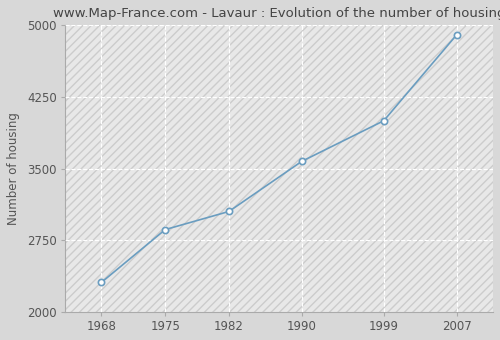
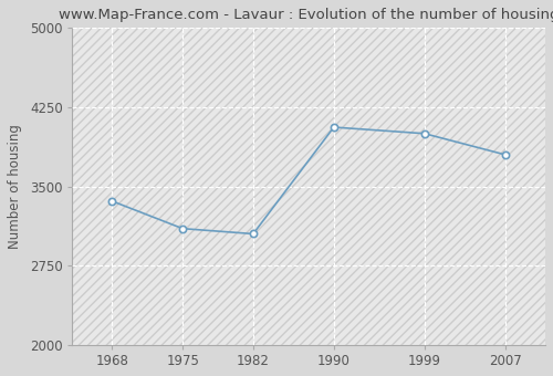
1968: 2310 -> 3360
1975: 2860 -> 3100
1990: 3580 -> 4060
2007: 4900 -> 3800
